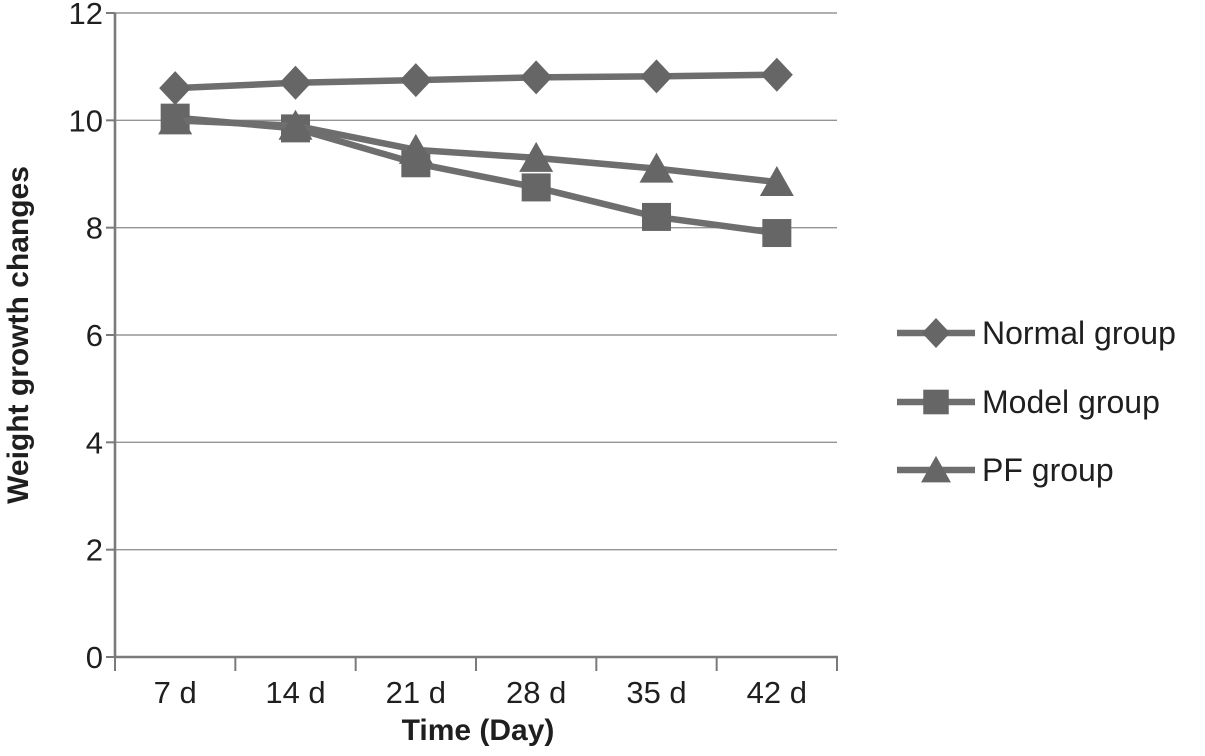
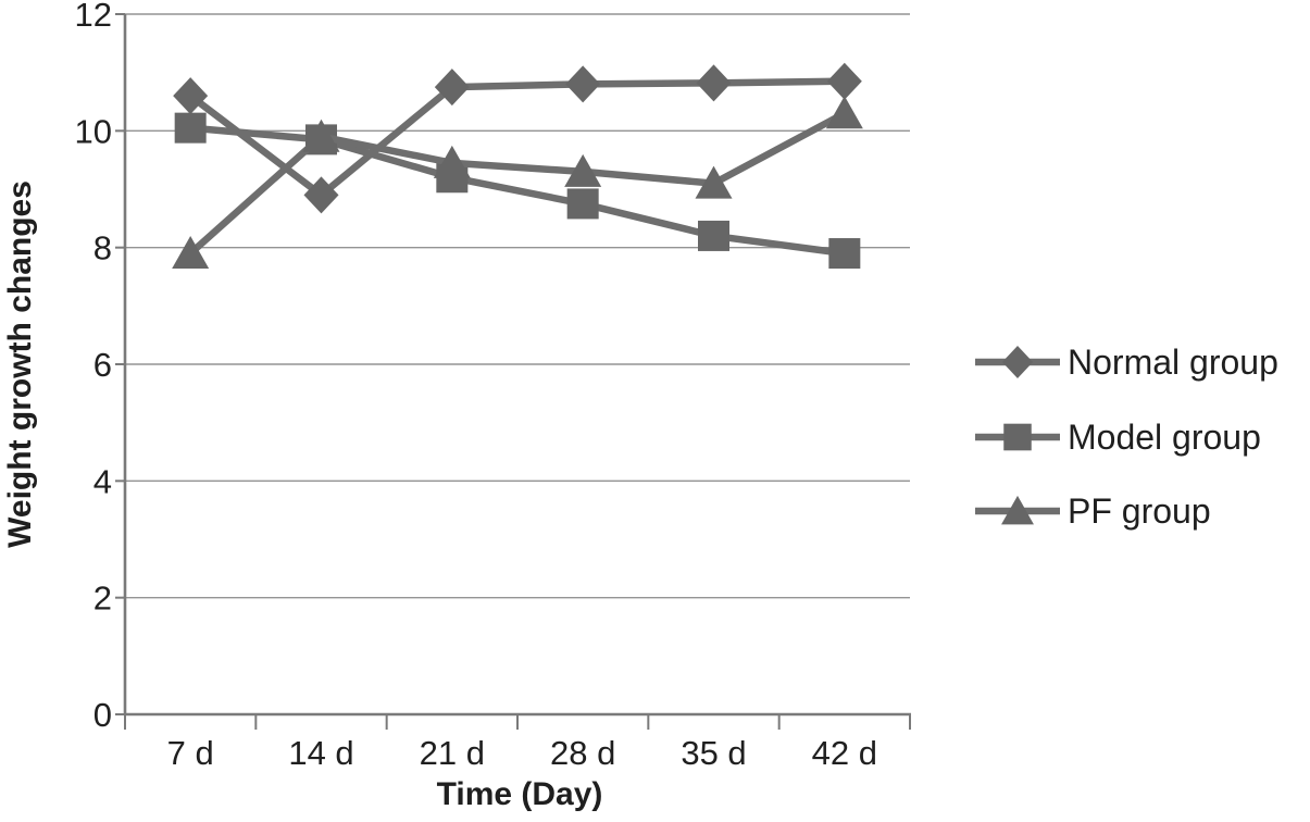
PF group/7 d: 10.0 -> 7.9
Normal group/14 d: 10.7 -> 8.9
PF group/42 d: 8.8 -> 10.3
